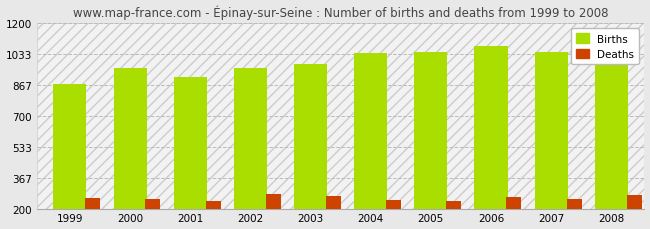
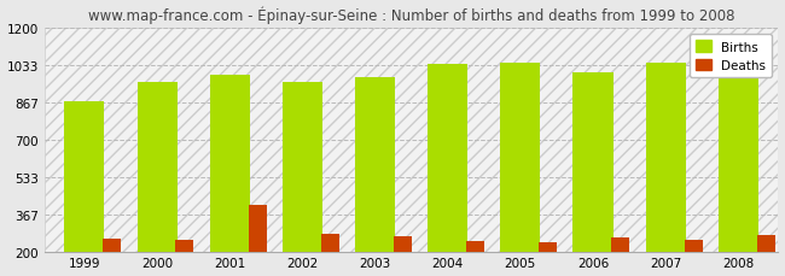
Births/2001: 910 -> 990
Deaths/2001: 240 -> 410
Births/2006: 1080 -> 1000
